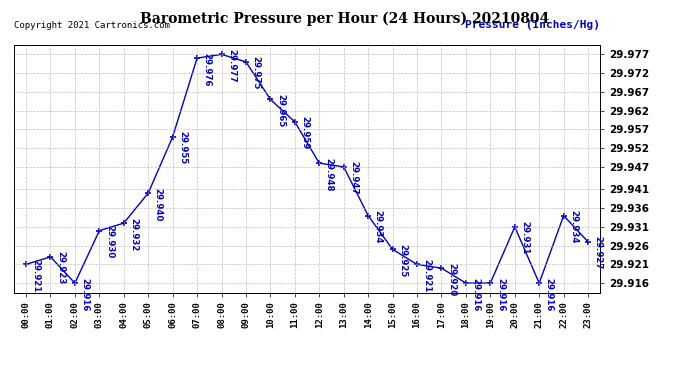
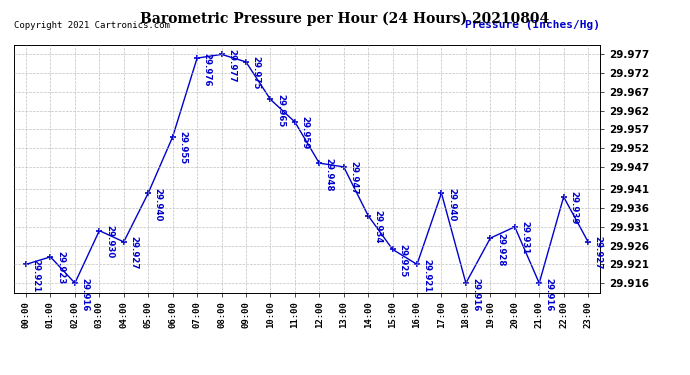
04:00: 29.932 -> 29.927
17:00: 29.920 -> 29.940
19:00: 29.916 -> 29.928
22:00: 29.934 -> 29.939
